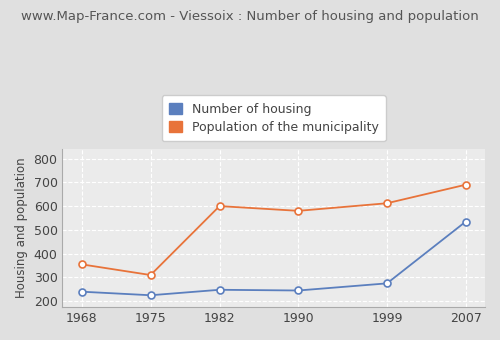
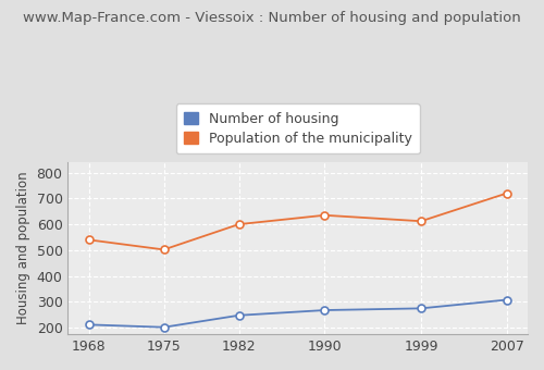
Number of housing/1968: 240 -> 212
Population of the municipality/1968: 355 -> 540
Number of housing/1975: 225 -> 202
Population of the municipality/1975: 310 -> 502
Number of housing/1990: 245 -> 268
Population of the municipality/1990: 580 -> 635
Number of housing/2007: 535 -> 308
Population of the municipality/2007: 690 -> 720
